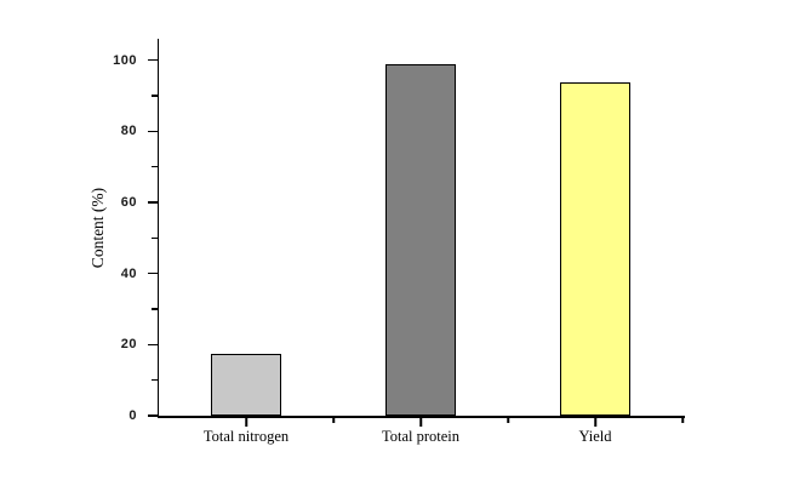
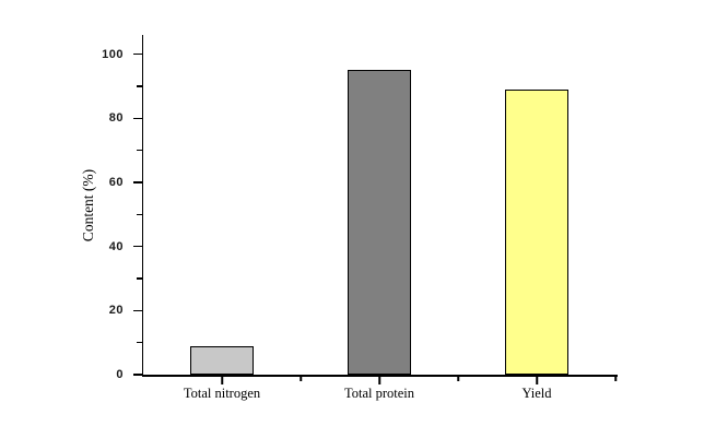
Total nitrogen: 17 -> 9
Total protein: 99 -> 95
Yield: 94 -> 89
